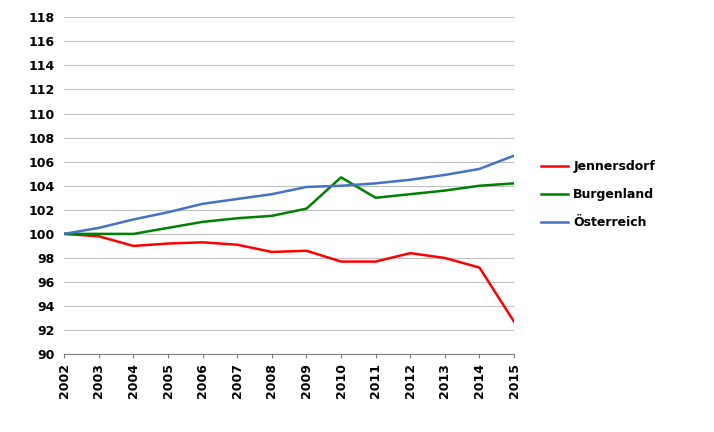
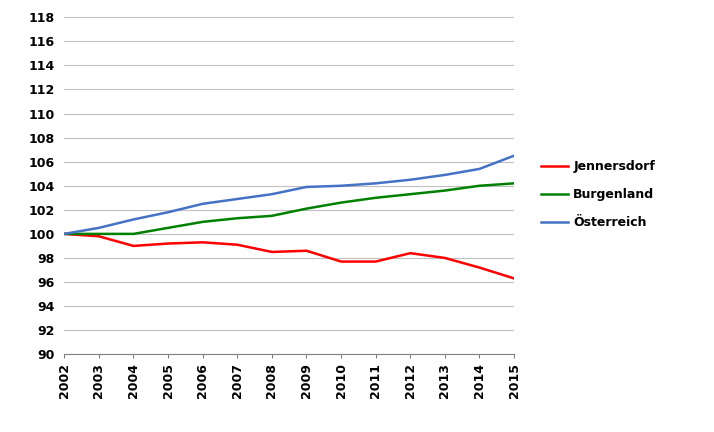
Burgenland/2010: 104.7 -> 102.6
Jennersdorf/2015: 92.7 -> 96.3
